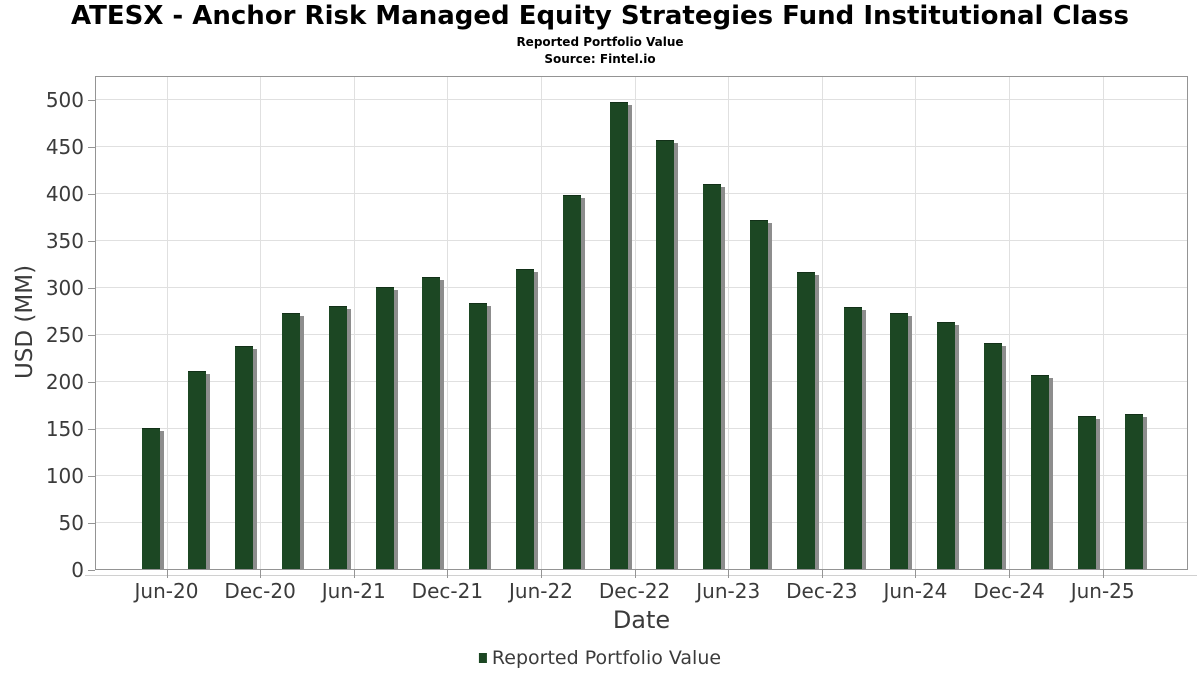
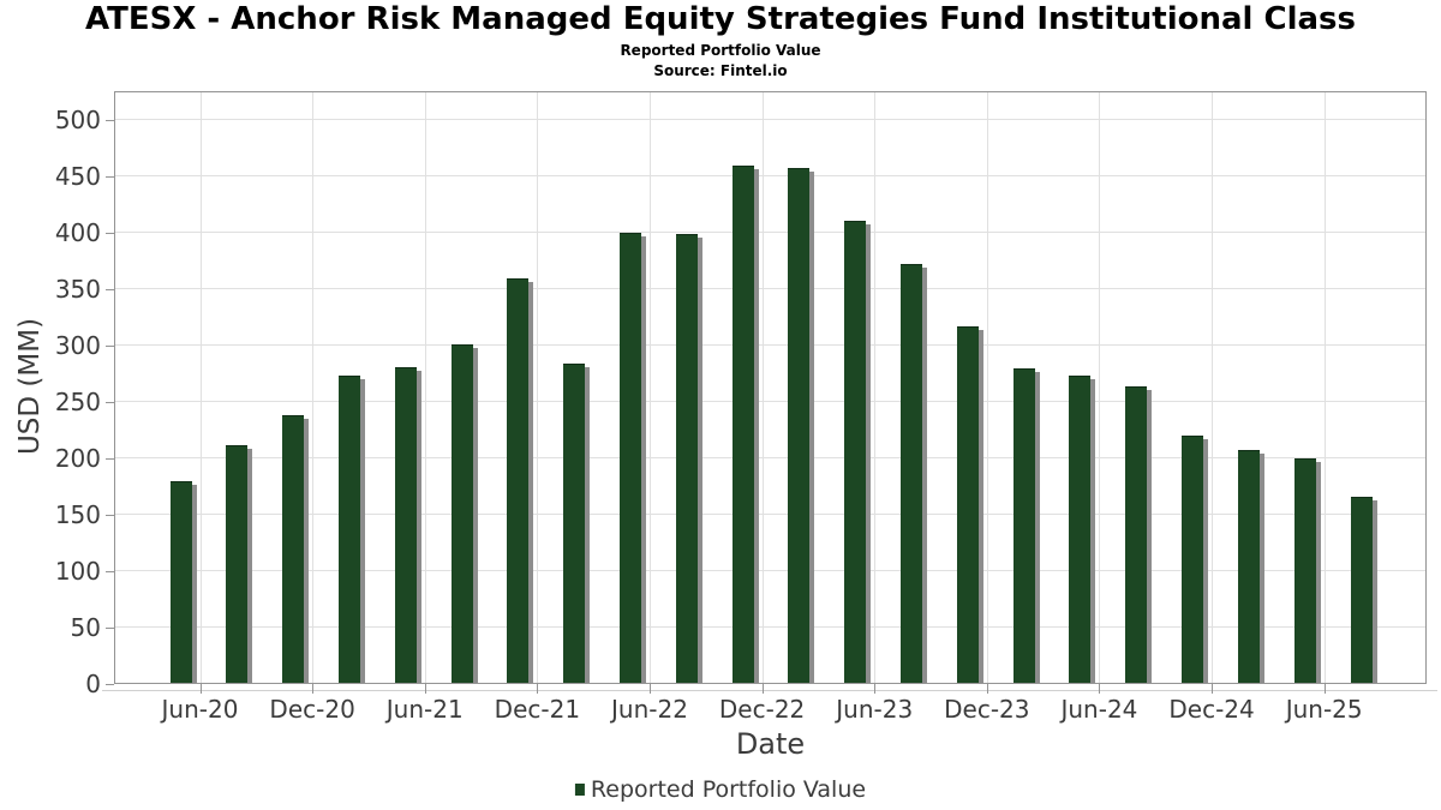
Jun-20: 150 -> 180
Dec-21: 310 -> 360
Jun-22: 320 -> 400
Dec-22: 500 -> 460
Dec-24: 240 -> 220
Jun-25: 160 -> 200
